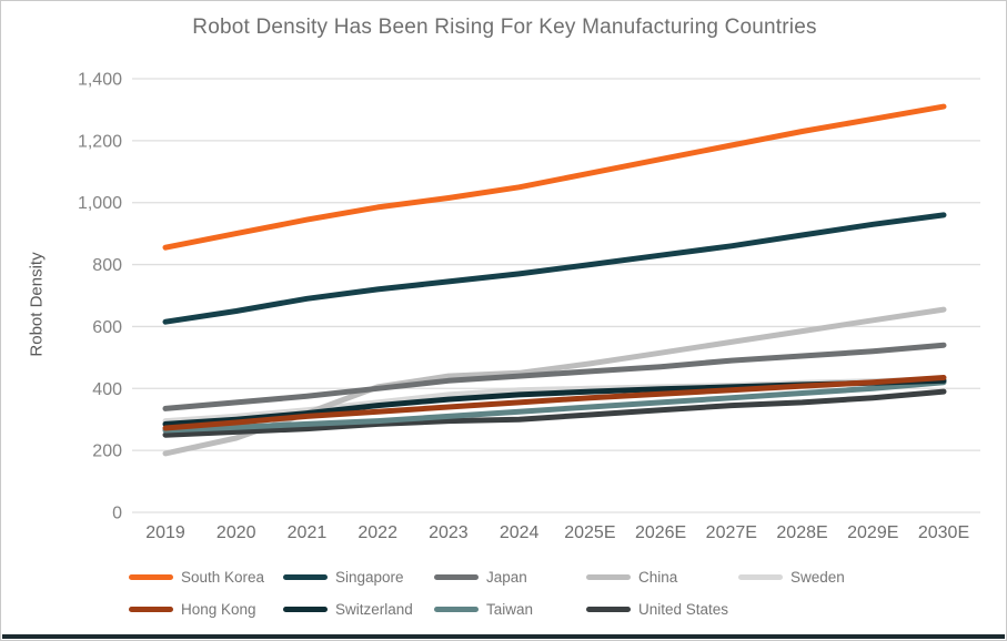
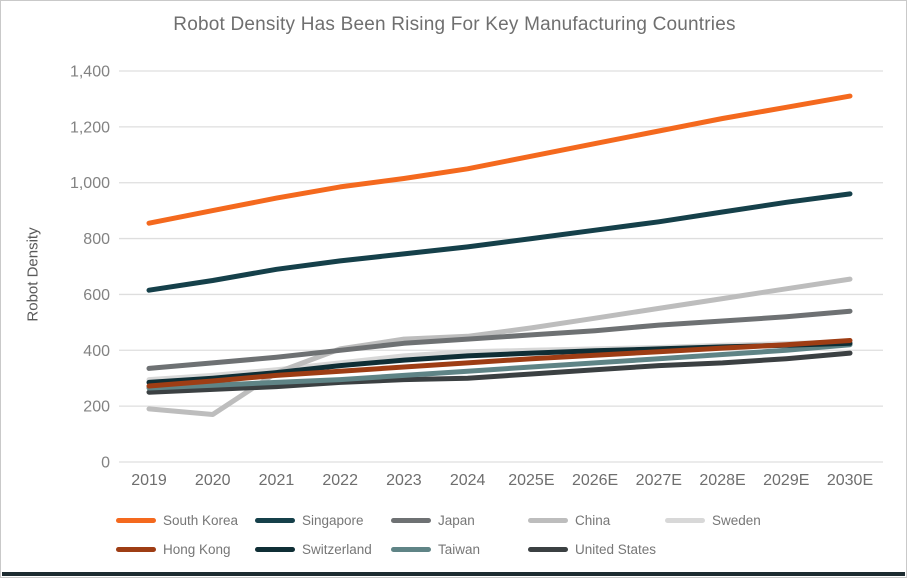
China/2020: 240 -> 170
